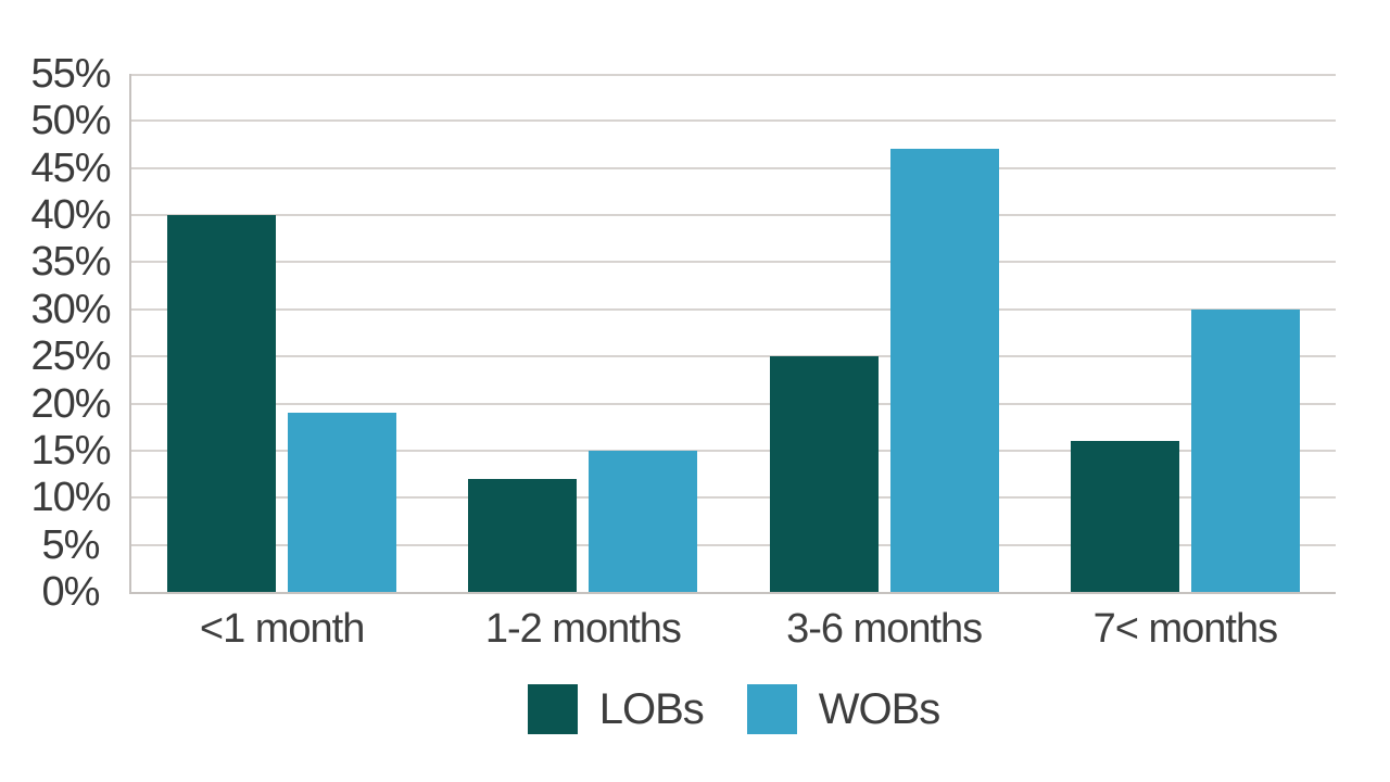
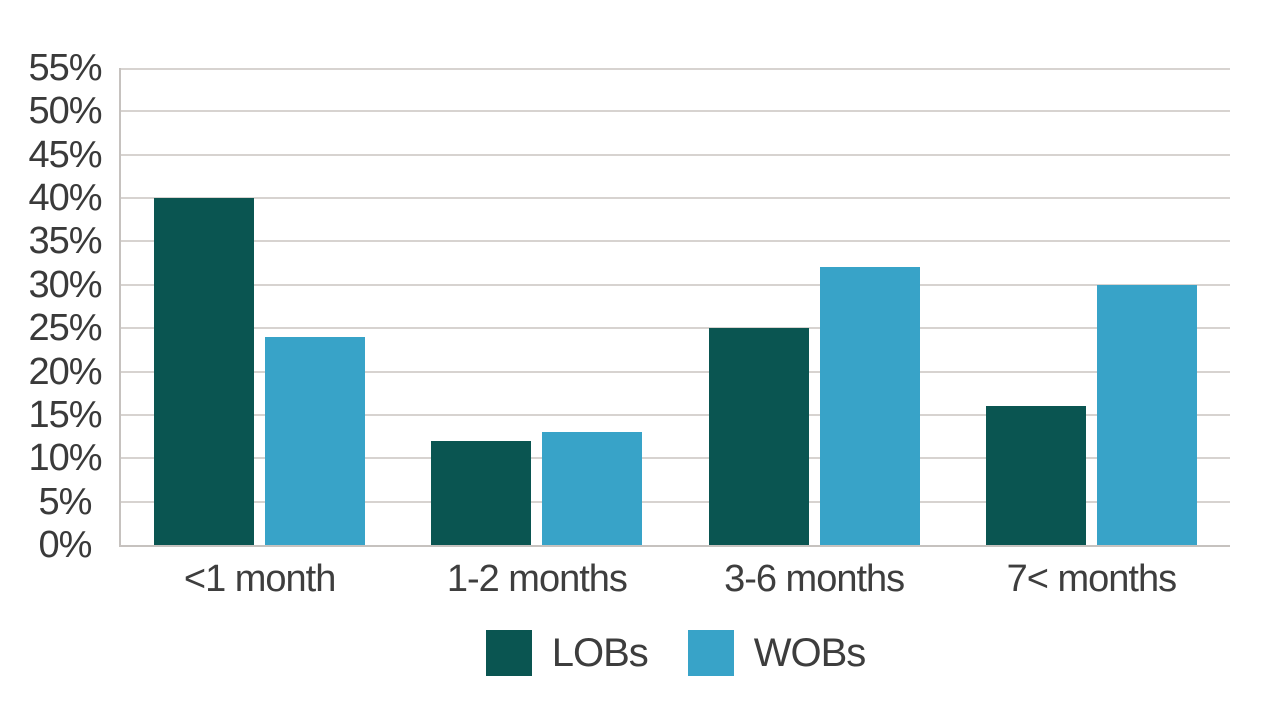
WOBs/<1 month: 19% -> 24%
WOBs/1-2 months: 15% -> 13%
WOBs/3-6 months: 47% -> 32%
